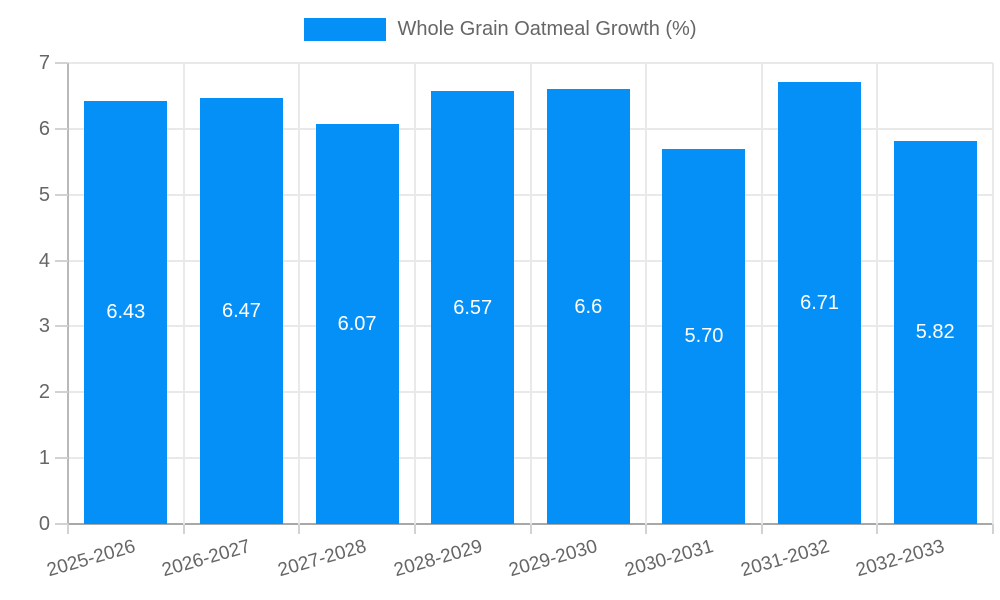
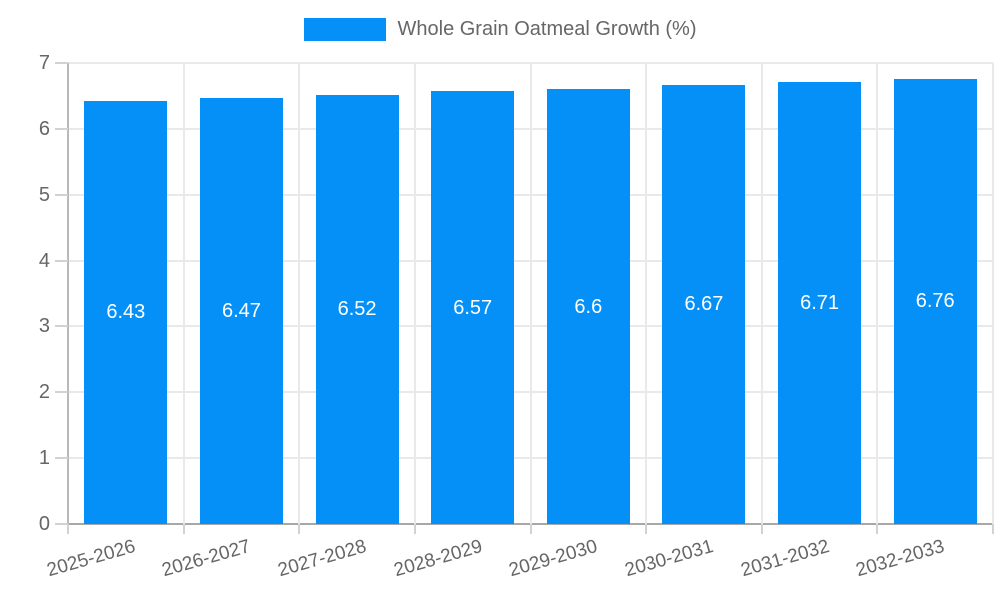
2027-2028: 6.07 -> 6.52
2030-2031: 5.70 -> 6.67
2032-2033: 5.82 -> 6.76
